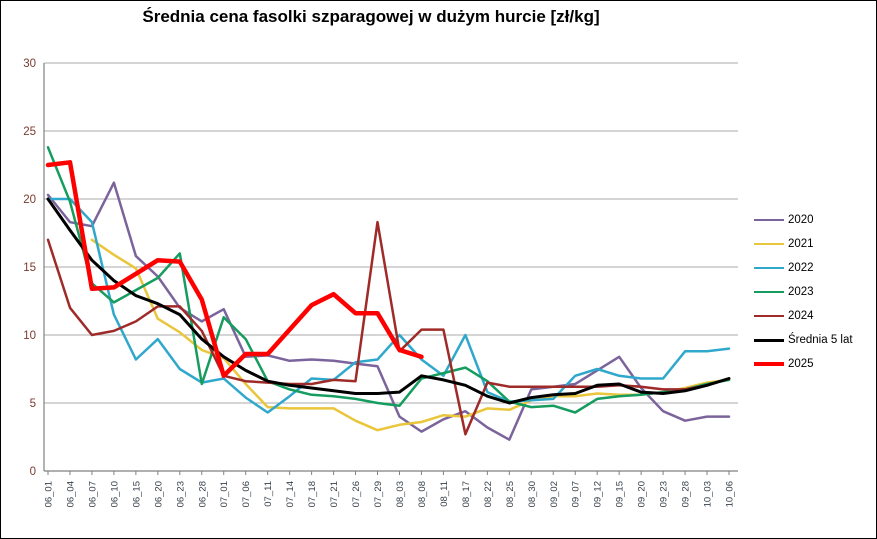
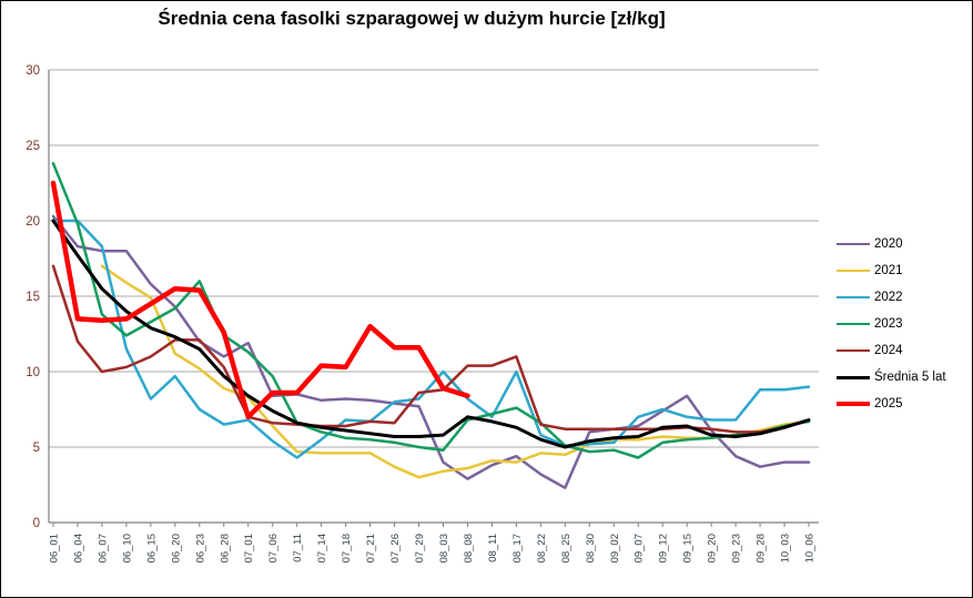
2025/06_04: 22.7 -> 13.5
2020/06_10: 21.2 -> 18.0
2023/06_28: 6.4 -> 12.4
2025/07_18: 12.2 -> 10.3
2024/07_29: 18.3 -> 8.6
2024/08_17: 2.7 -> 11.0
